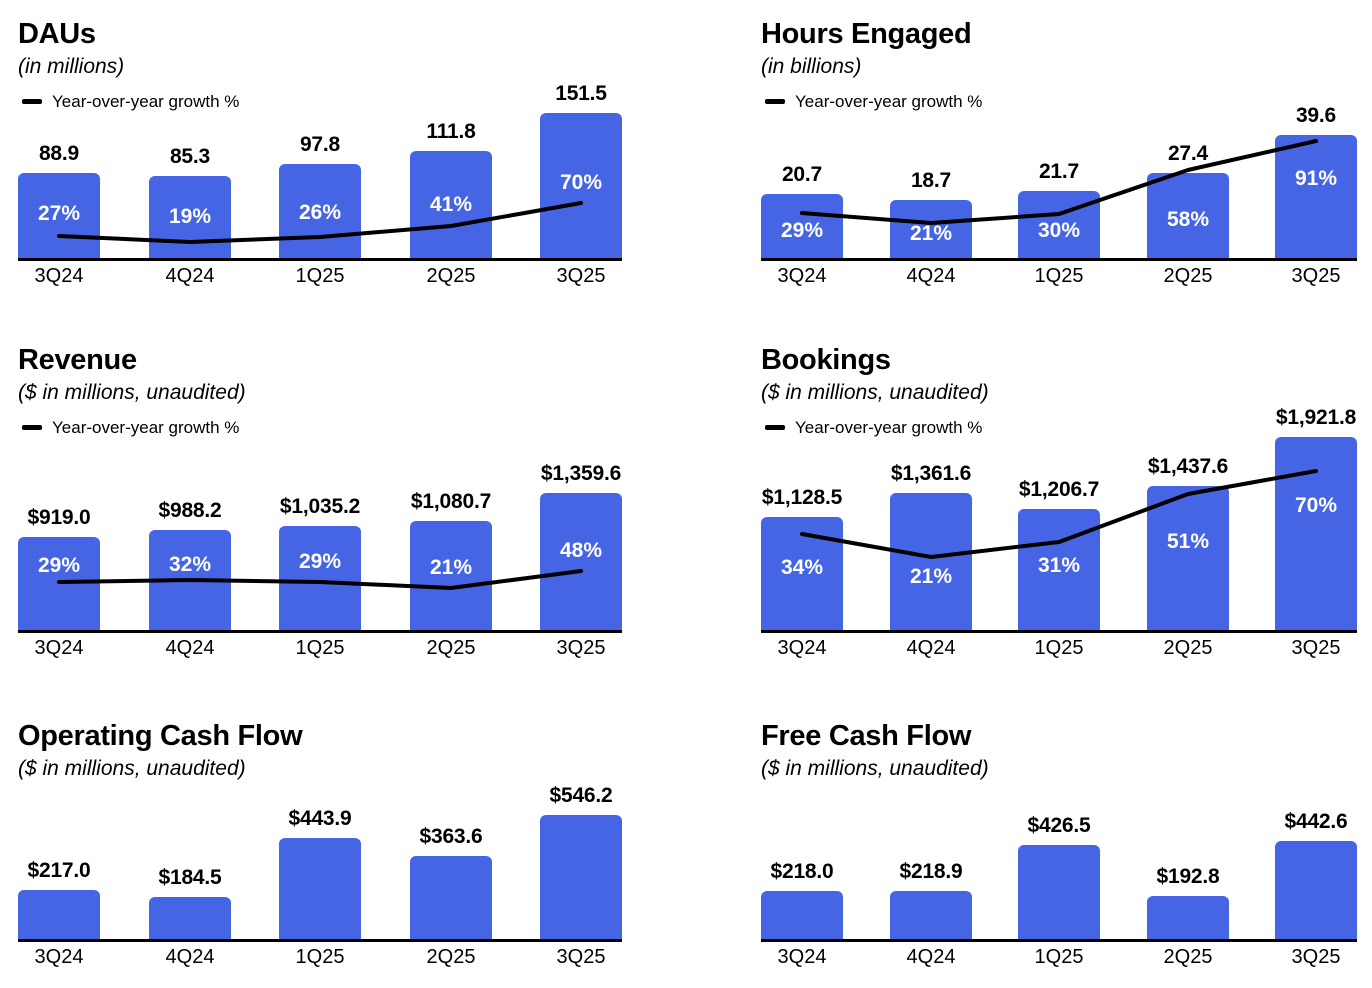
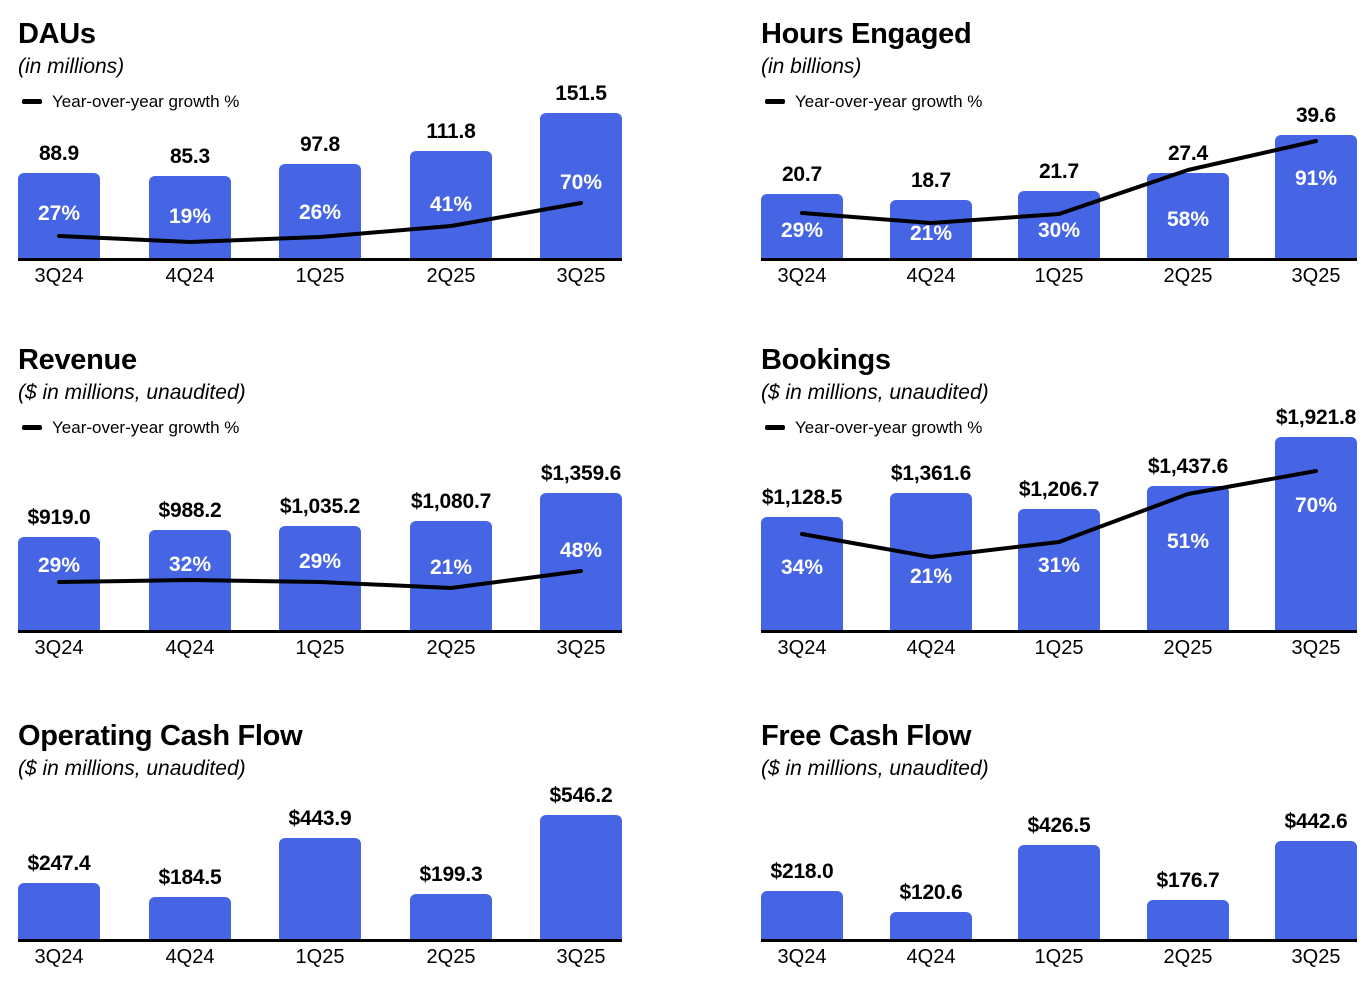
Operating Cash Flow/3Q24: $217.0 -> $247.4
Operating Cash Flow/2Q25: $363.6 -> $199.3
Free Cash Flow/4Q24: $218.9 -> $120.6
Free Cash Flow/2Q25: $192.8 -> $176.7
